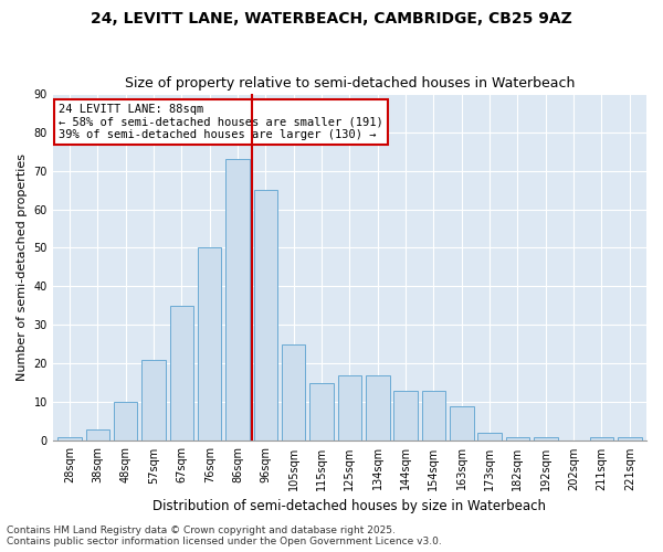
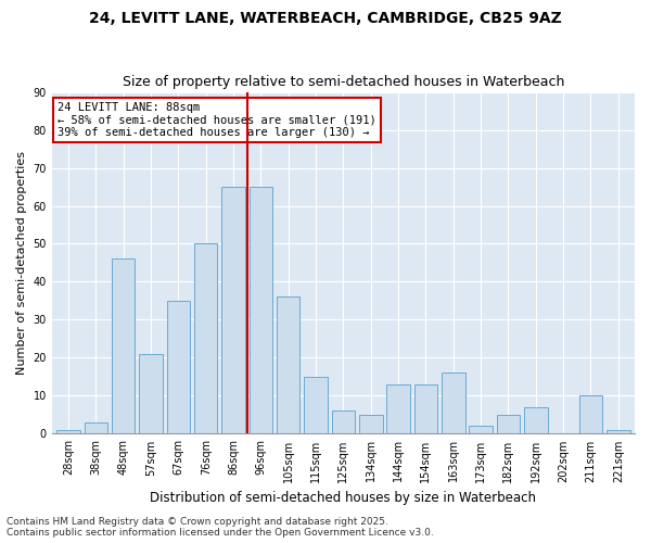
48sqm: 10 -> 46
86sqm: 73 -> 65
105sqm: 25 -> 36
125sqm: 17 -> 6
134sqm: 17 -> 5
163sqm: 9 -> 16
182sqm: 1 -> 5
192sqm: 1 -> 7
211sqm: 1 -> 10
